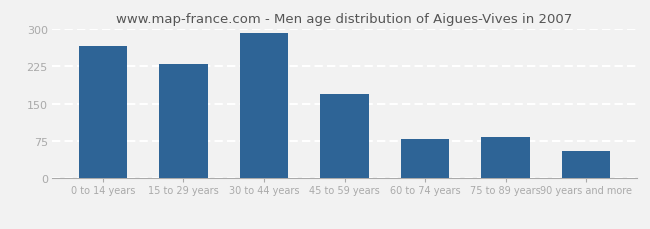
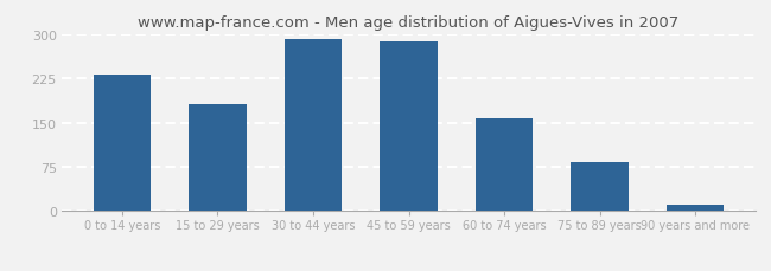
0 to 14 years: 265 -> 232
15 to 29 years: 230 -> 182
45 to 59 years: 170 -> 288
60 to 74 years: 80 -> 157
90 years and more: 55 -> 10
